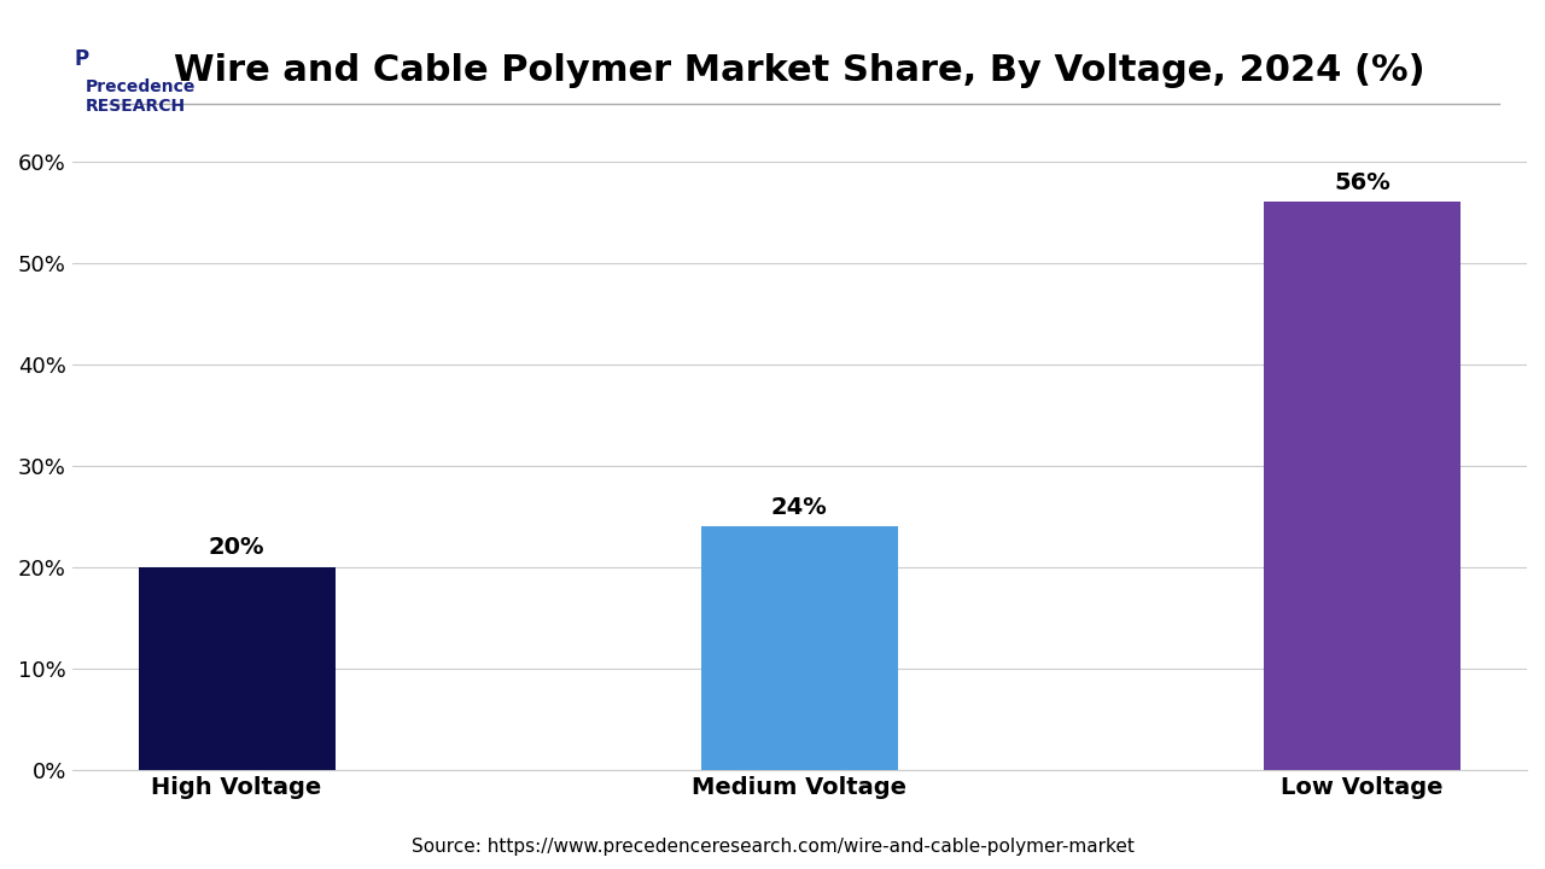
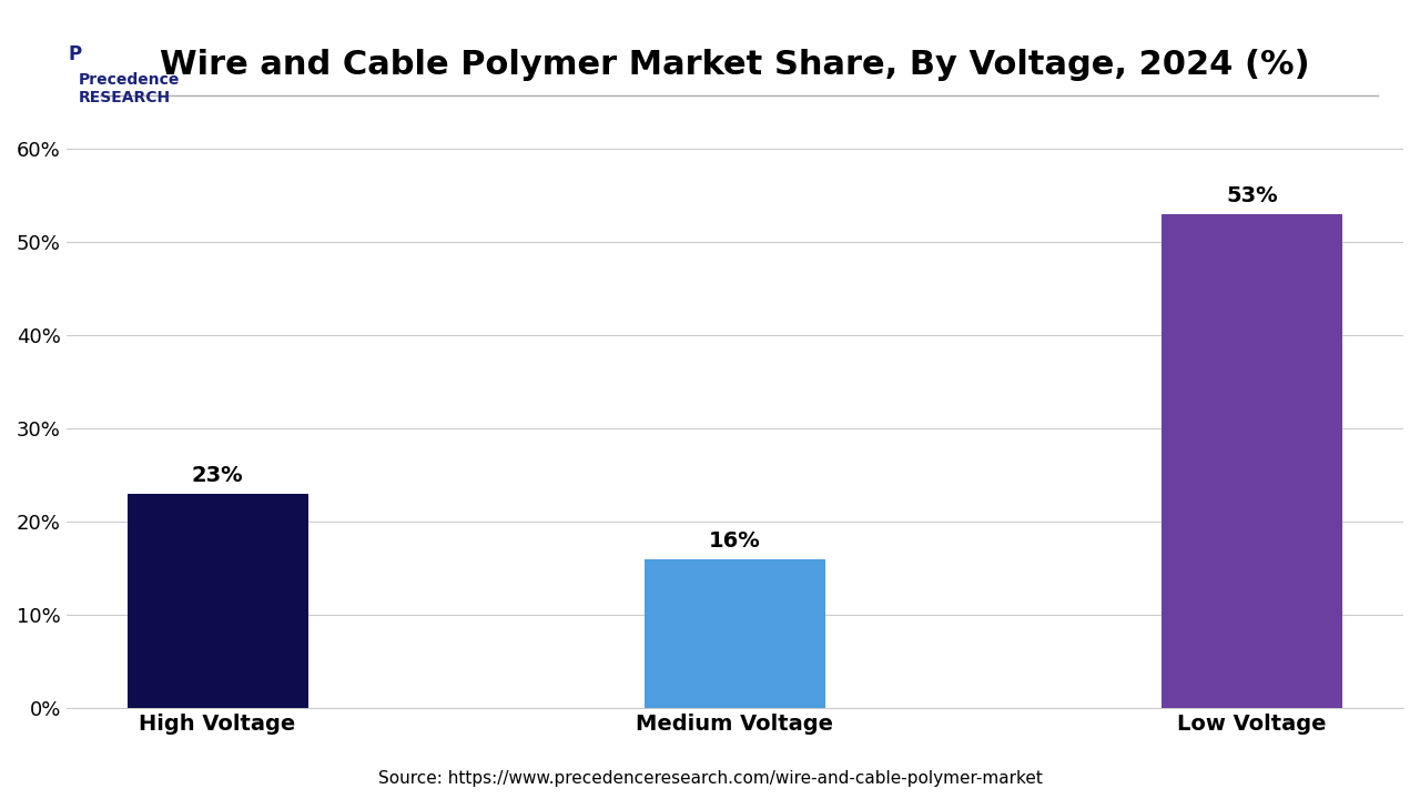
High Voltage: 20% -> 23%
Medium Voltage: 24% -> 16%
Low Voltage: 56% -> 53%
